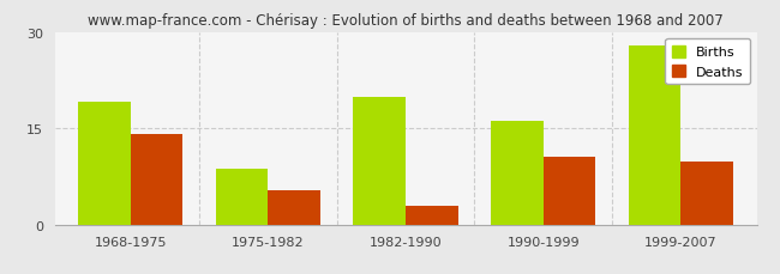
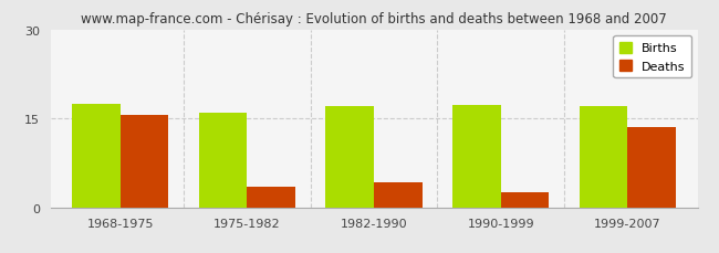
Births/1968-1975: 19.2 -> 17.5
Deaths/1968-1975: 14.0 -> 15.5
Births/1975-1982: 8.6 -> 16.0
Deaths/1975-1982: 5.4 -> 3.5
Births/1982-1990: 19.8 -> 17.0
Deaths/1982-1990: 3.0 -> 4.2
Births/1990-1999: 16.2 -> 17.2
Deaths/1990-1999: 10.6 -> 2.5
Births/1999-2007: 27.8 -> 17.0
Deaths/1999-2007: 9.8 -> 13.6
